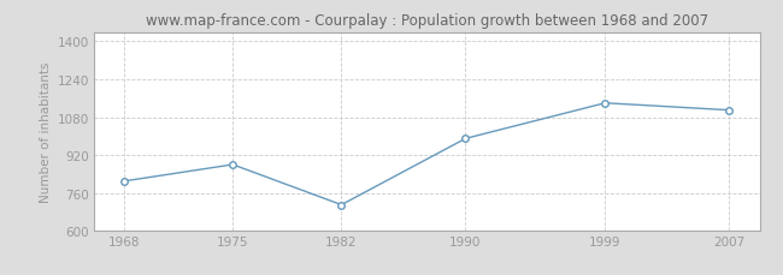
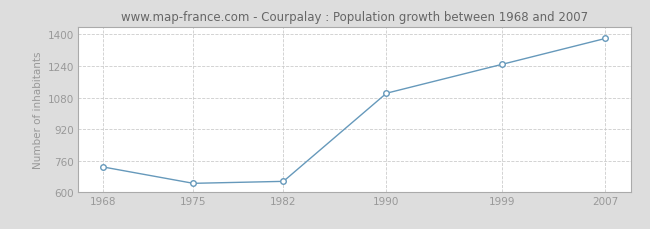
1968: 810 -> 730
1975: 880 -> 640
1982: 710 -> 660
1990: 990 -> 1100
1999: 1140 -> 1250
2007: 1110 -> 1380
